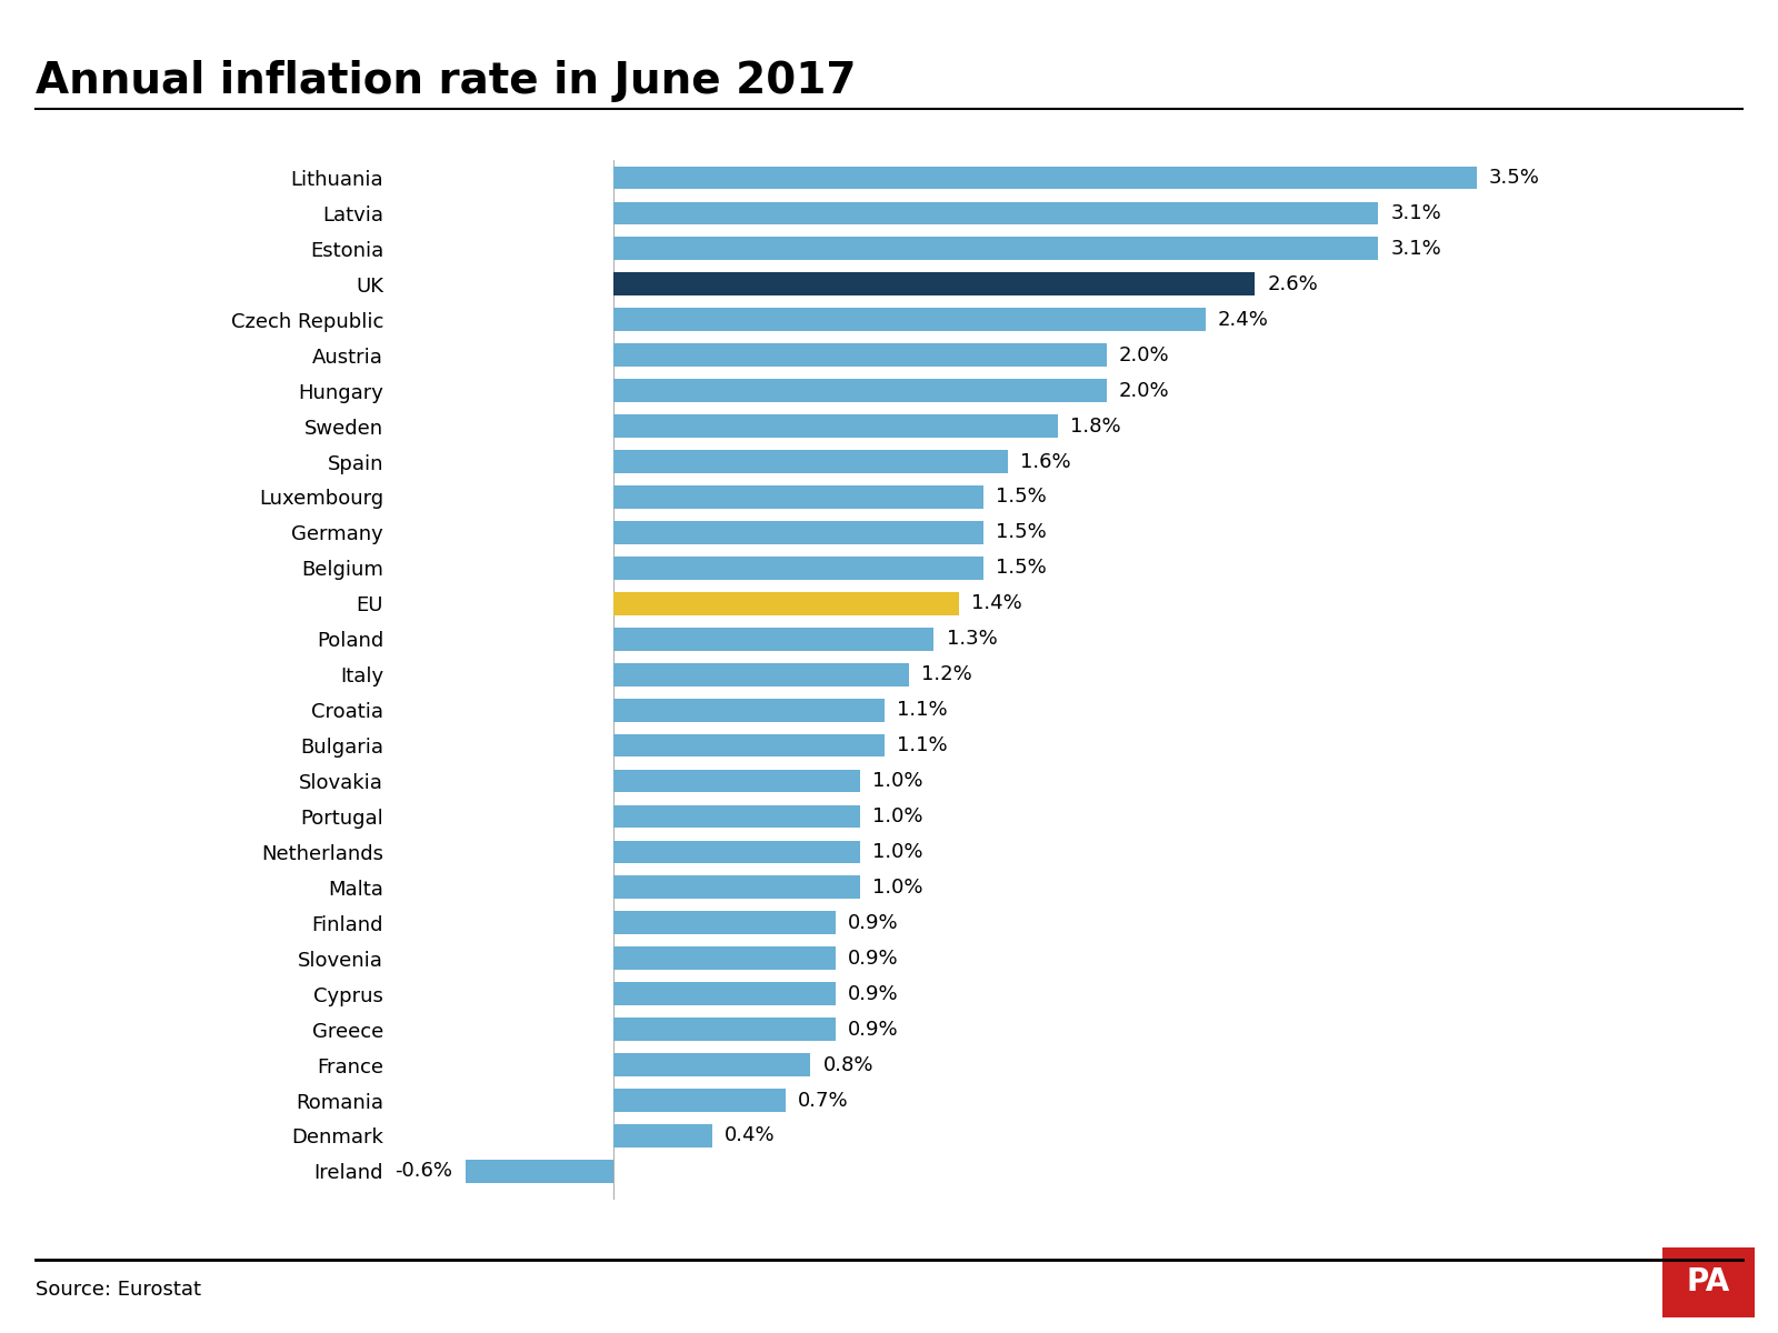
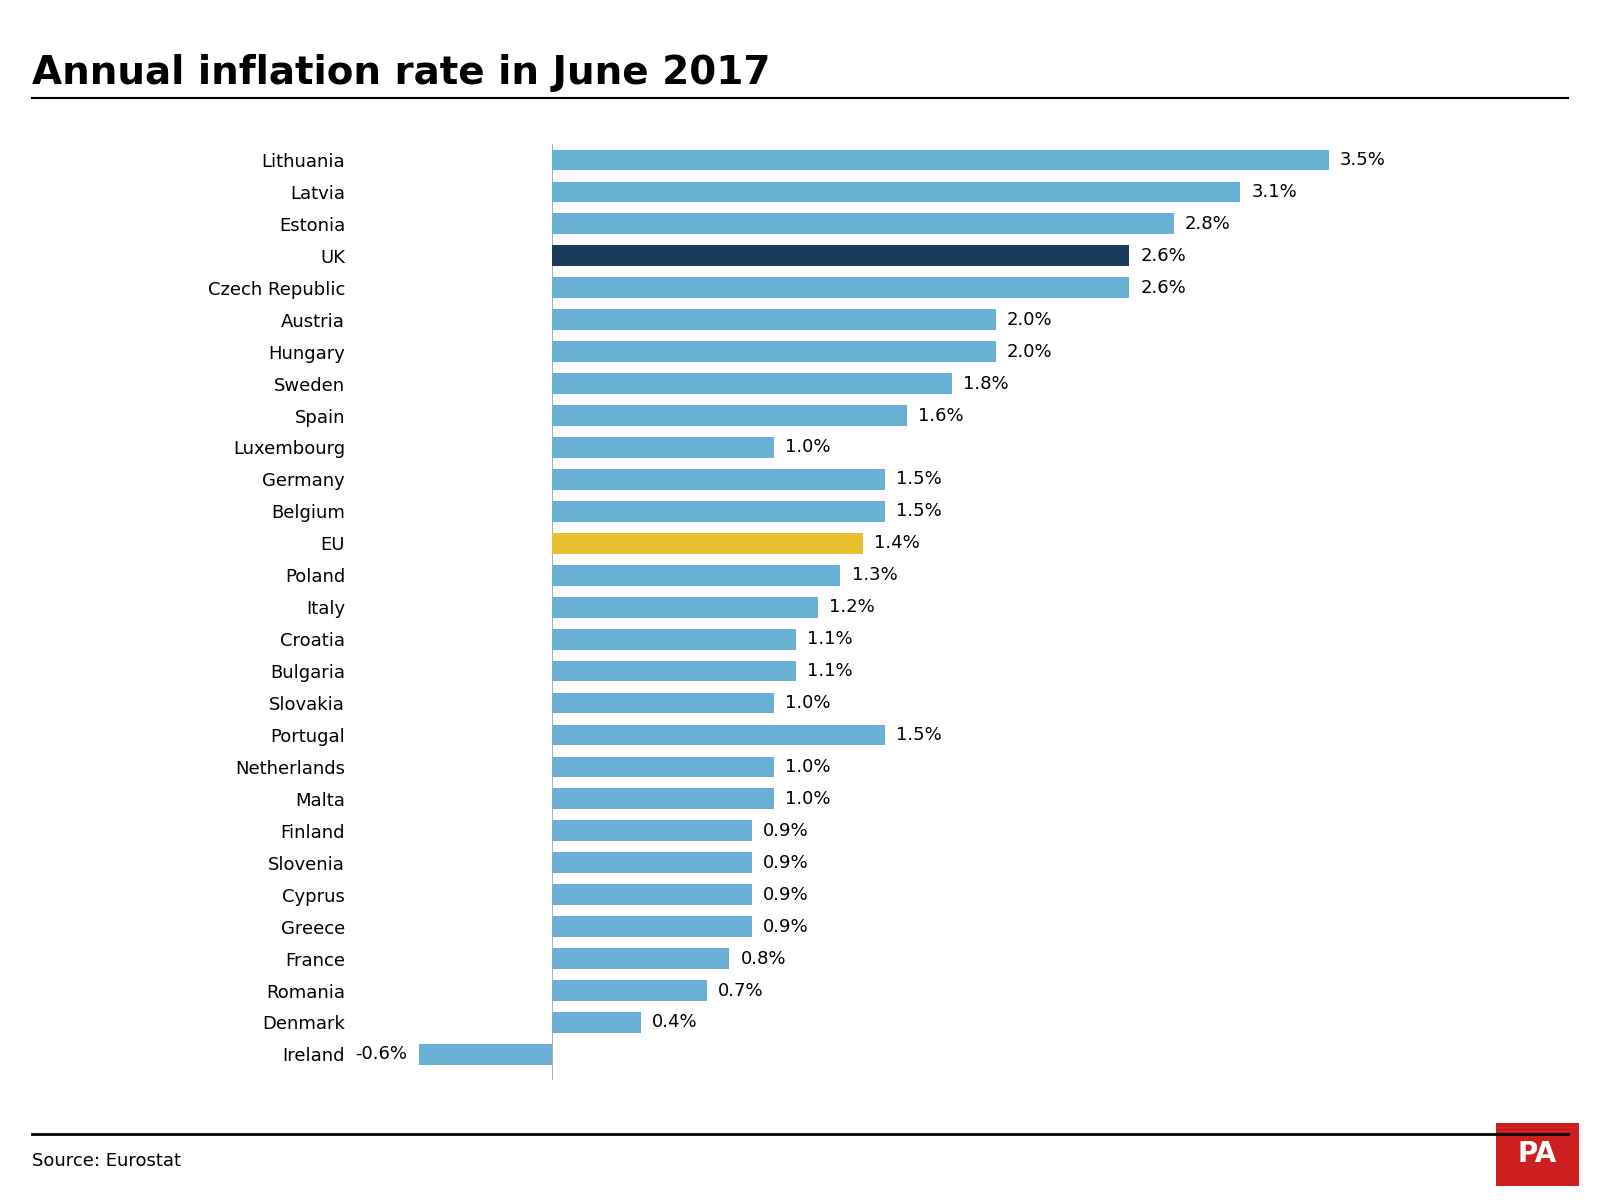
Estonia: 3.1% -> 2.8%
Czech Republic: 2.4% -> 2.6%
Luxembourg: 1.5% -> 1.0%
Portugal: 1.0% -> 1.5%
